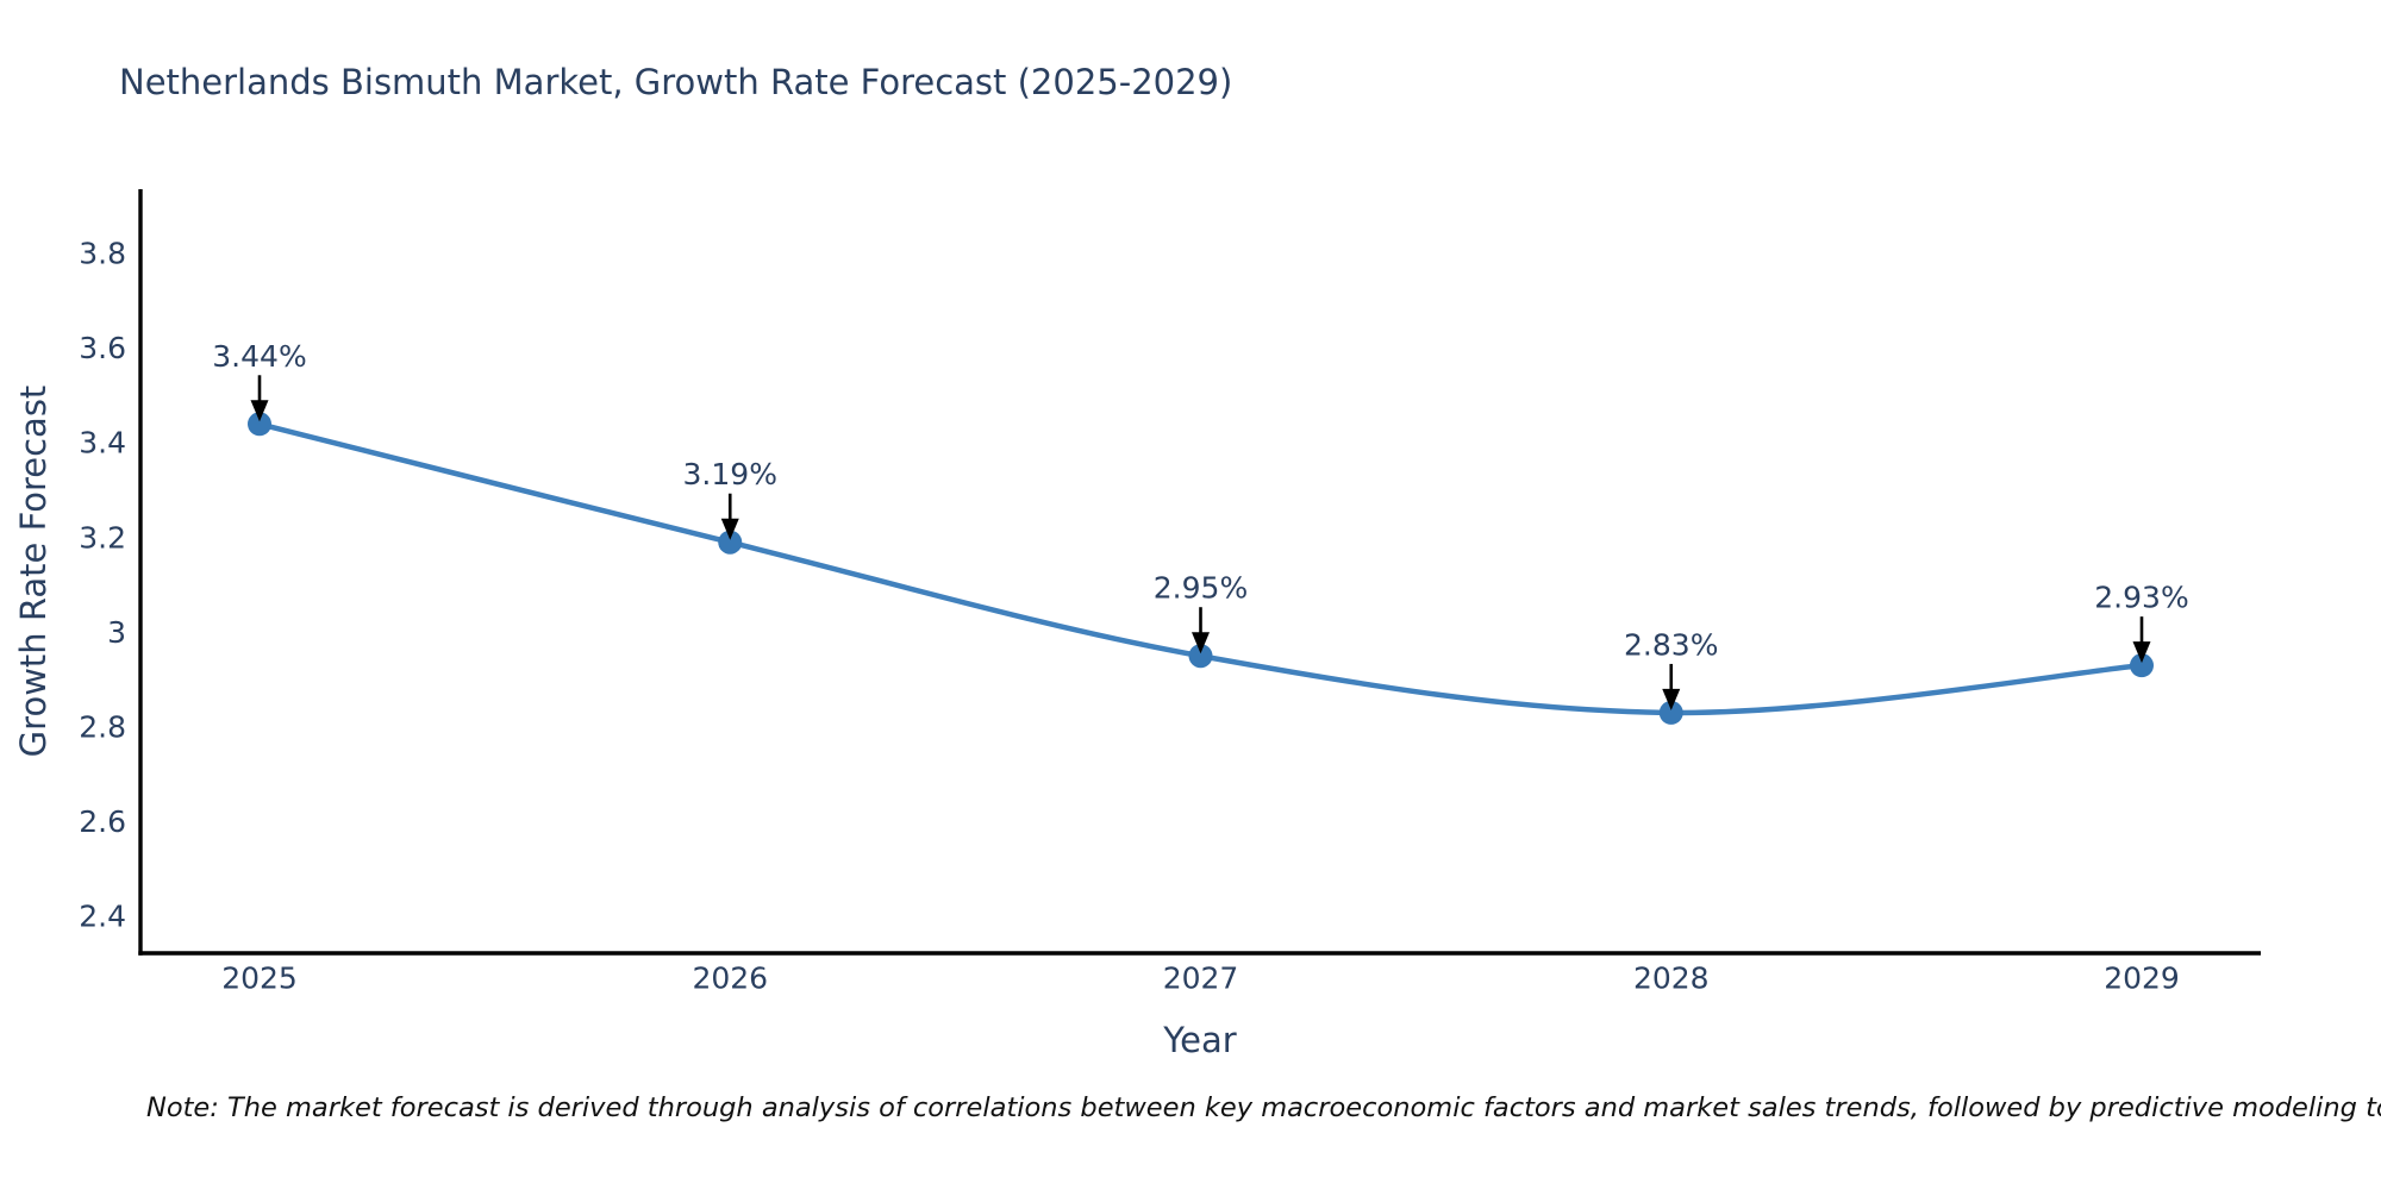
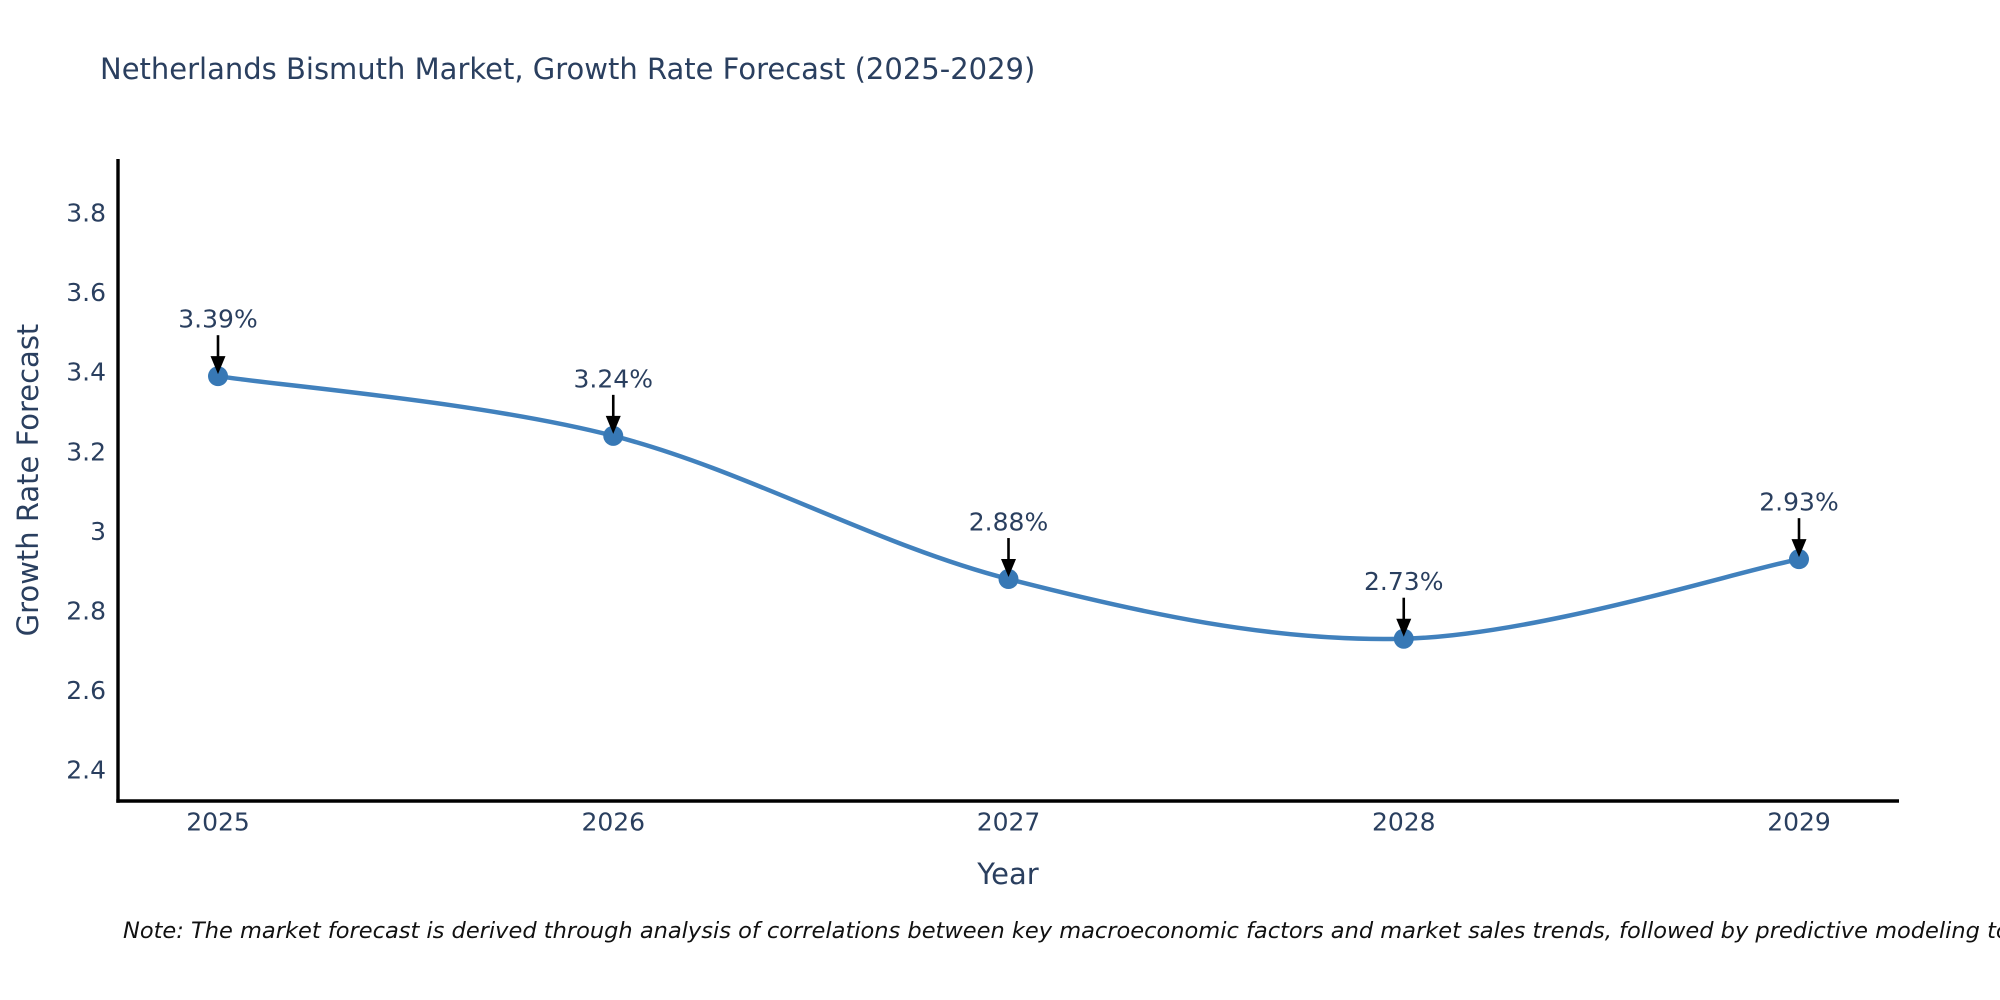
2025: 3.44% -> 3.39%
2026: 3.19% -> 3.24%
2027: 2.95% -> 2.88%
2028: 2.83% -> 2.73%
